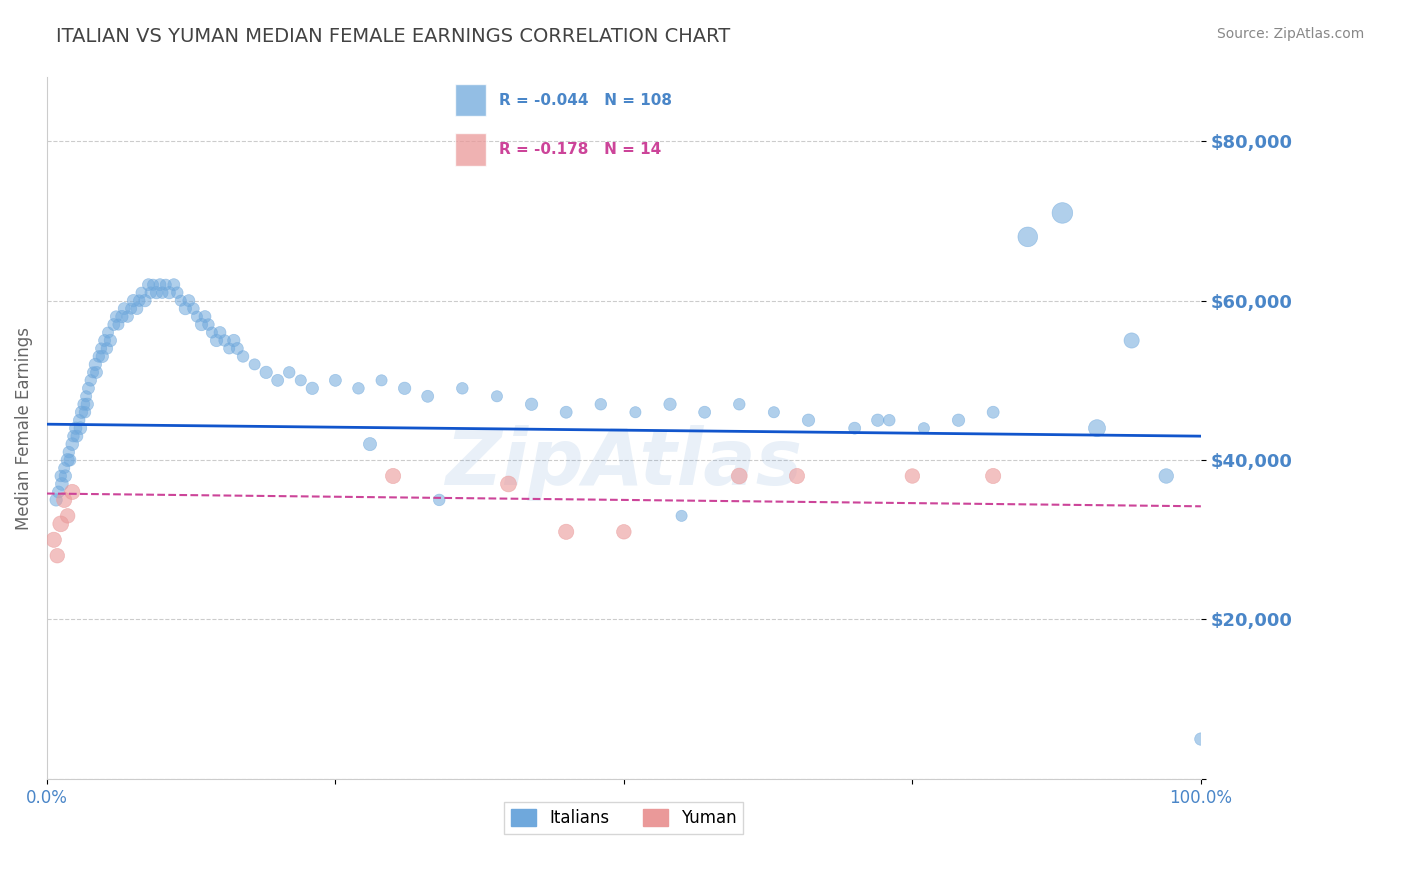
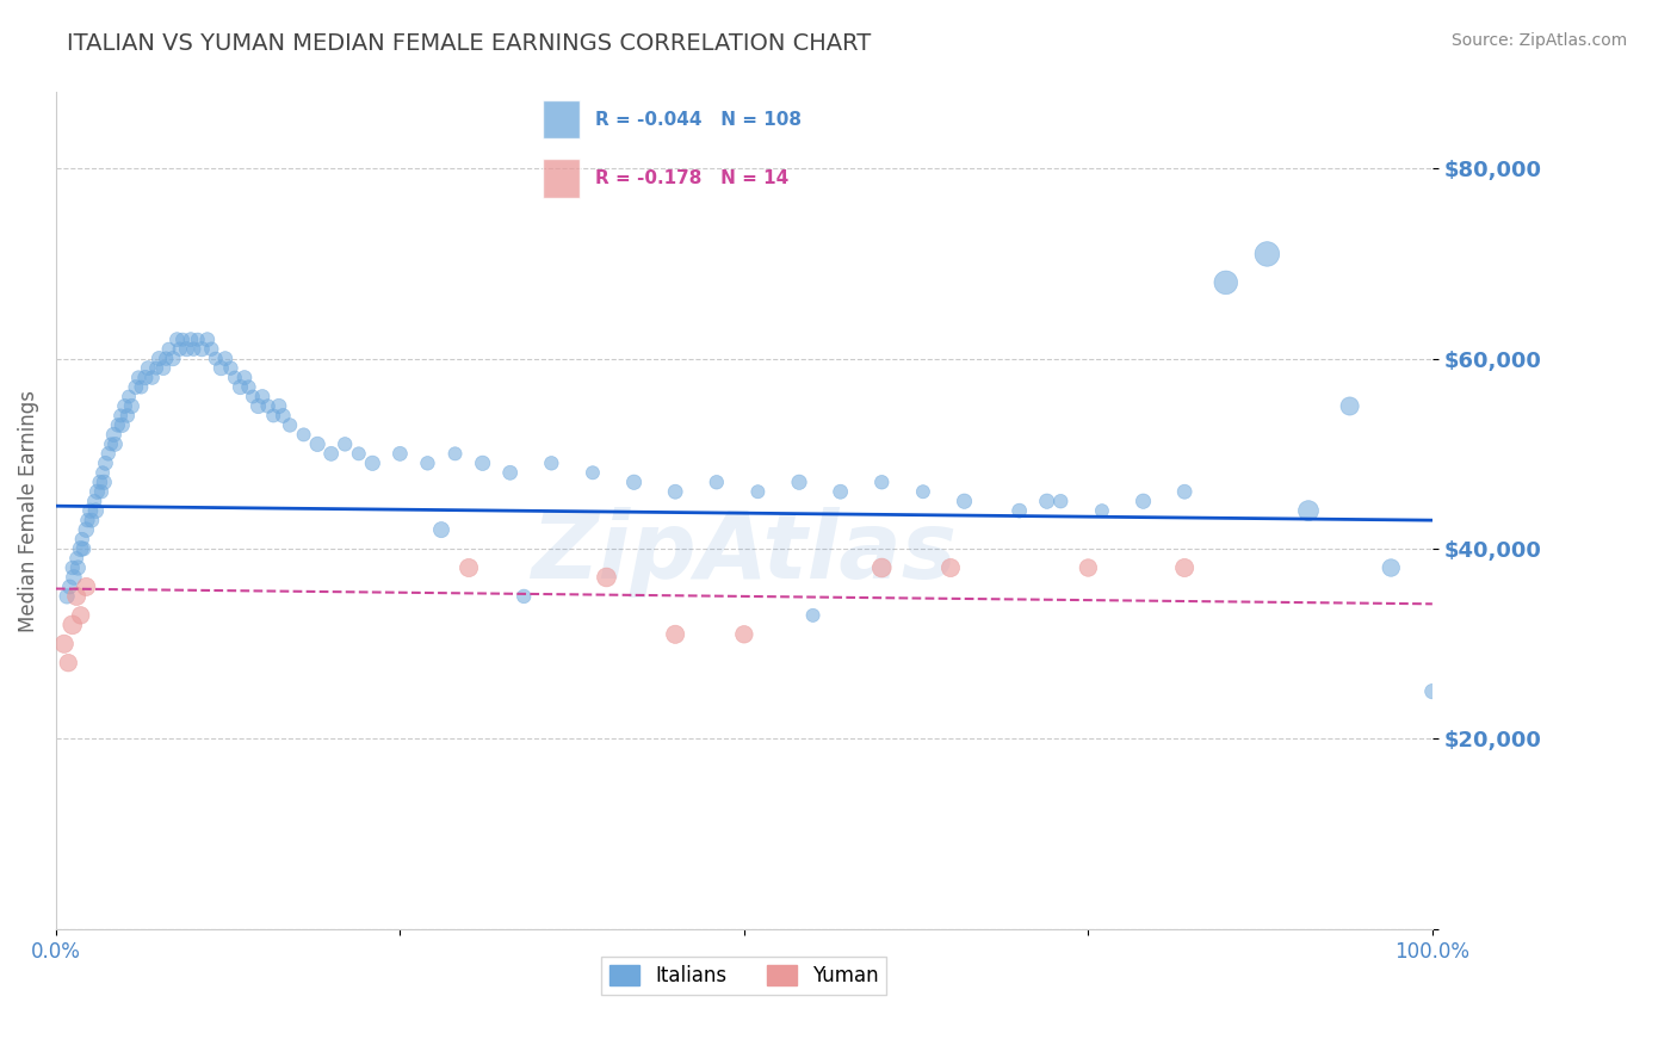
Italians/100.0%: $5,000 -> $25,000
